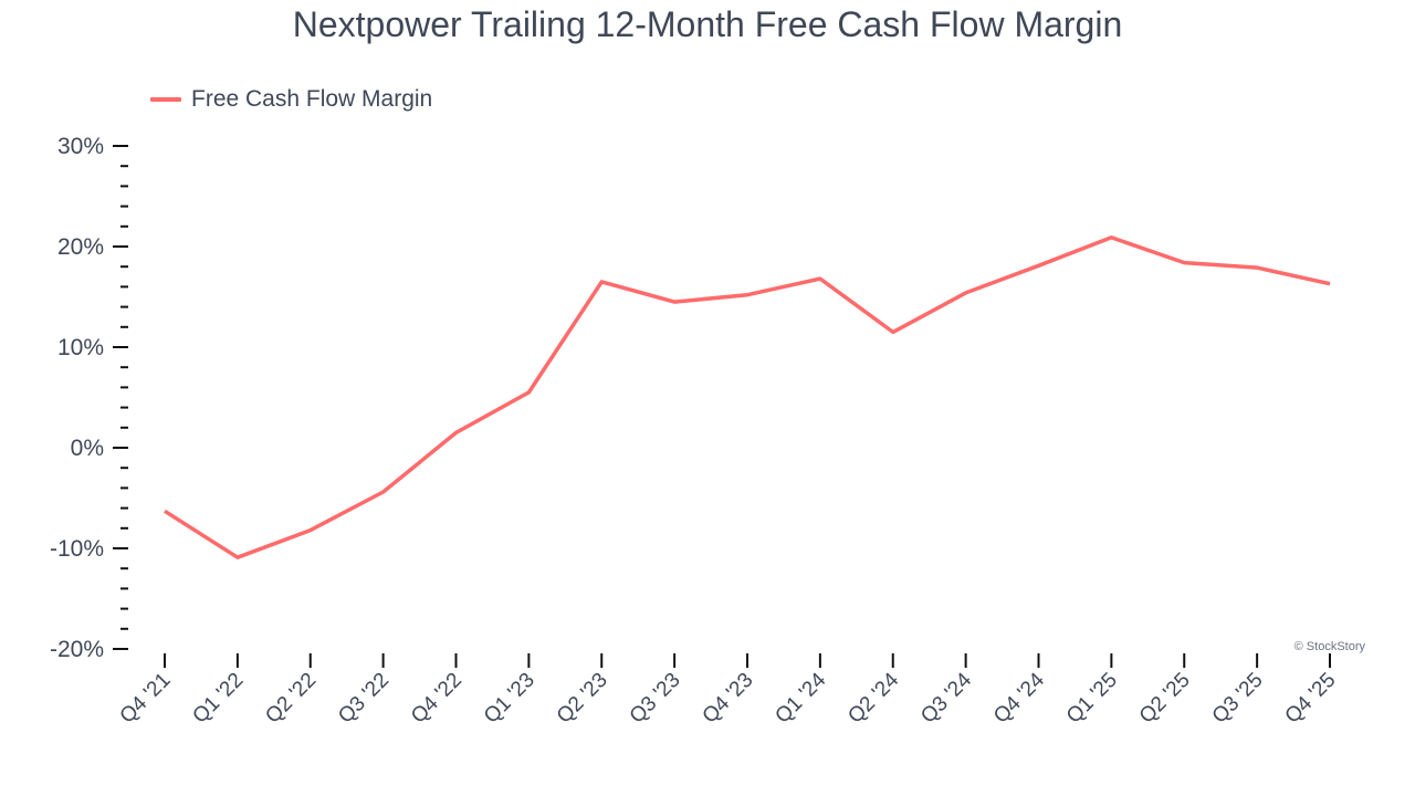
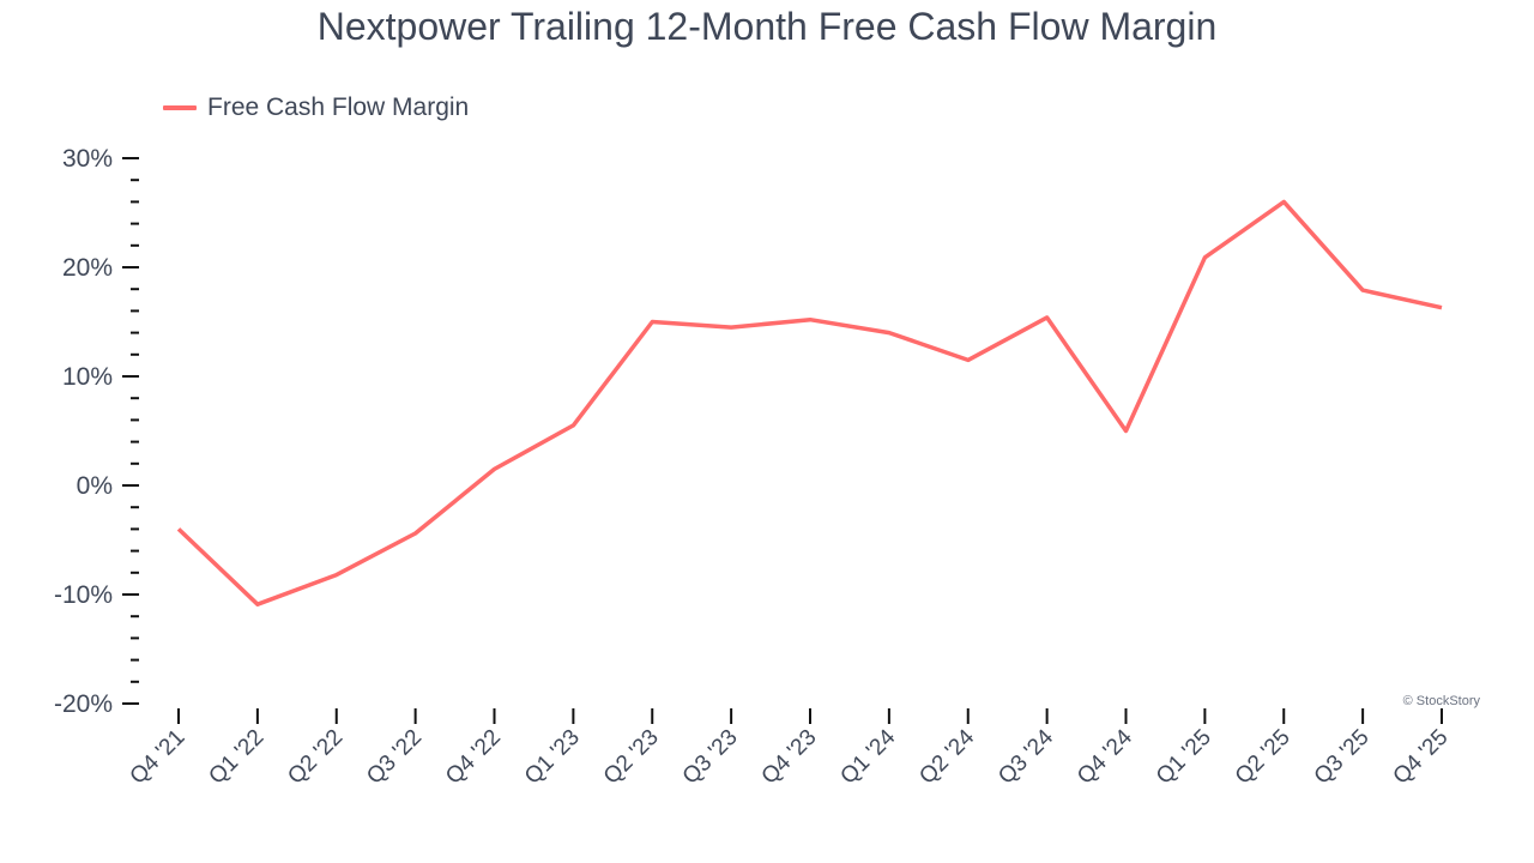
Q4 '21: -6% -> -4%
Q2 '23: 16% -> 15%
Q1 '24: 17% -> 14%
Q4 '24: 18% -> 5%
Q2 '25: 18% -> 26%
